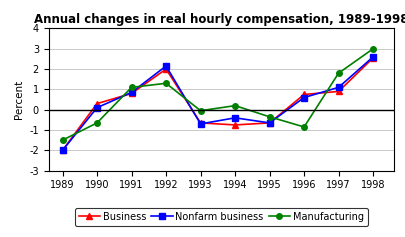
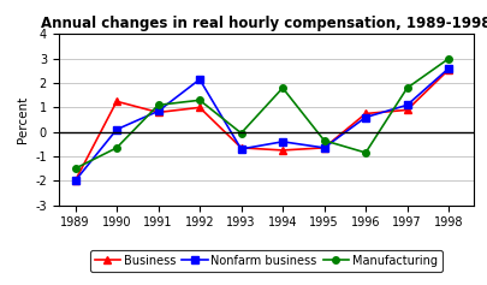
Business/1990: 0.30 -> 1.25
Business/1992: 2.00 -> 1.00
Manufacturing/1994: 0.20 -> 1.80
